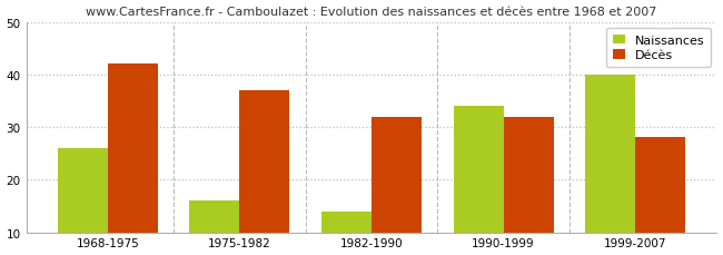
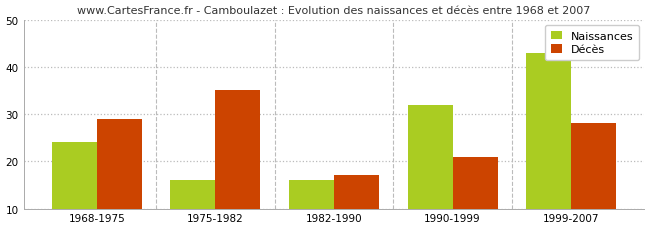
Naissances/1968-1975: 26 -> 24
Décès/1968-1975: 42 -> 29
Décès/1975-1982: 37 -> 35
Naissances/1982-1990: 14 -> 16
Décès/1982-1990: 32 -> 17
Naissances/1990-1999: 34 -> 32
Décès/1990-1999: 32 -> 21
Naissances/1999-2007: 40 -> 43
